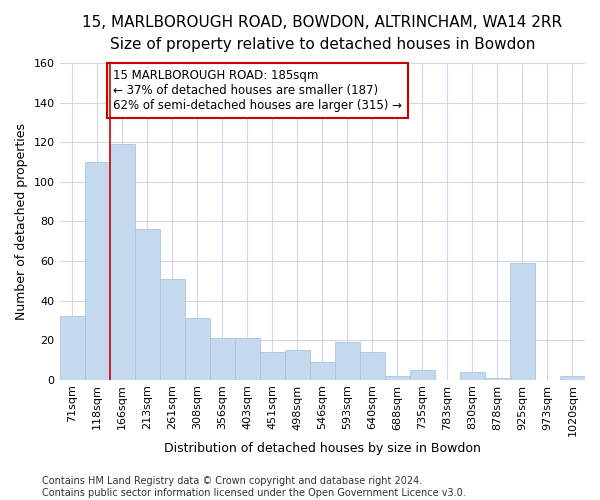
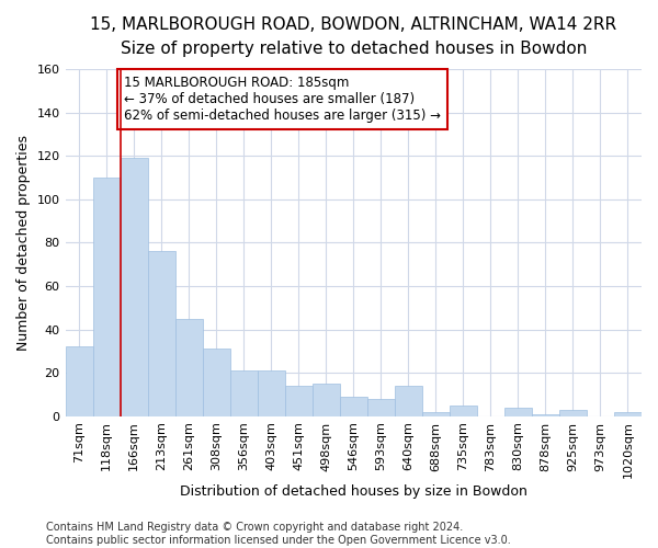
261sqm: 51 -> 45
593sqm: 19 -> 8
925sqm: 59 -> 3
